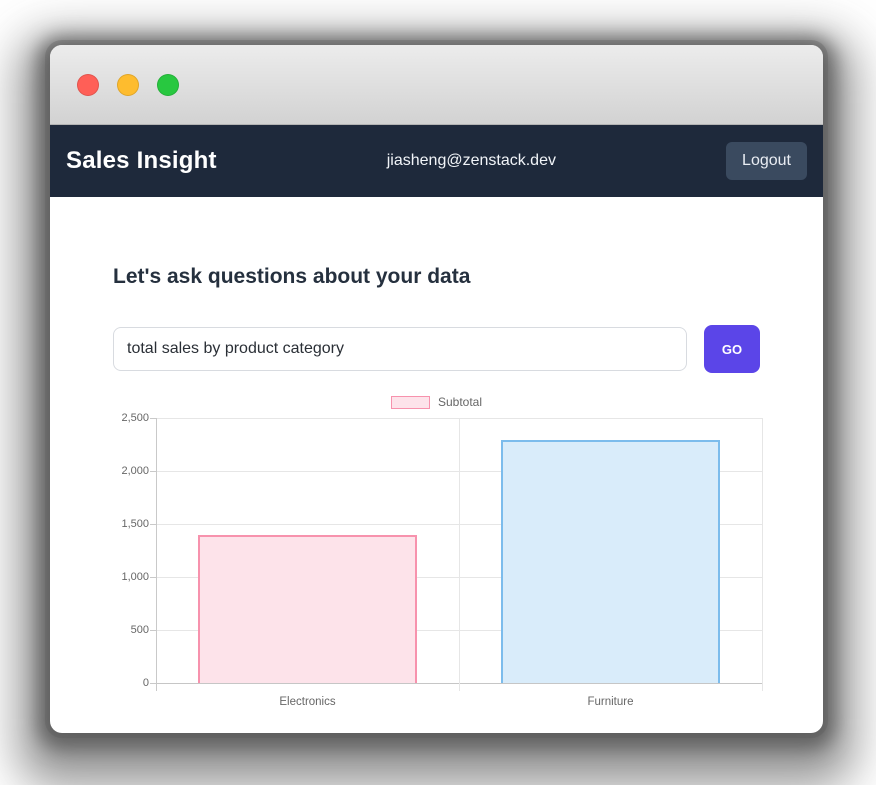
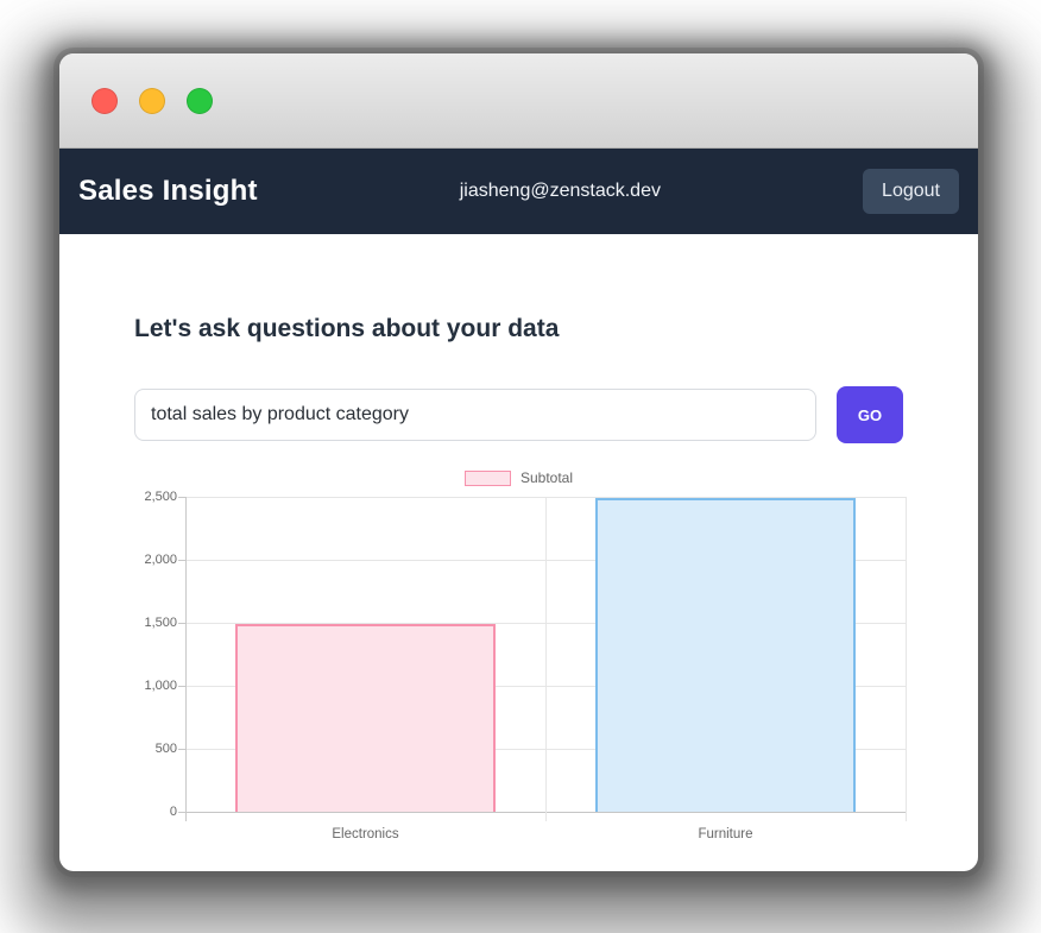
Electronics: 1400 -> 1490
Furniture: 2290 -> 2490
